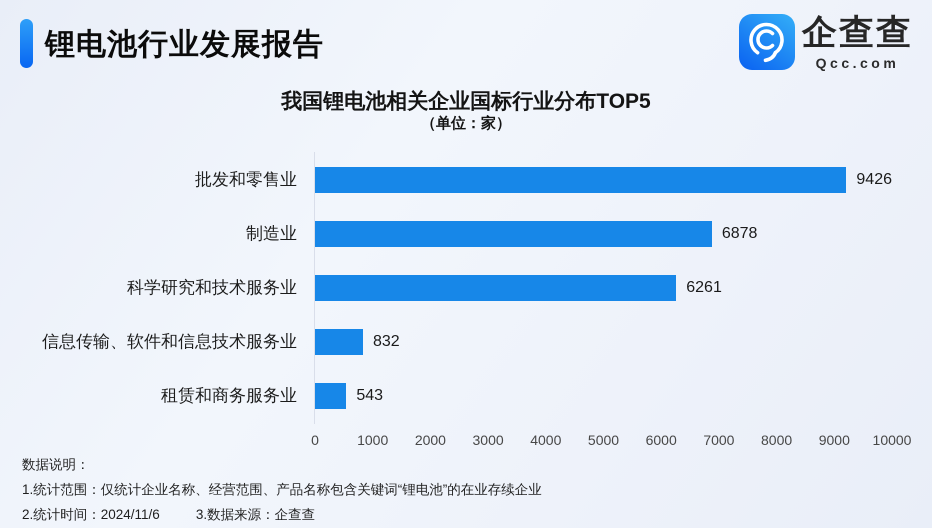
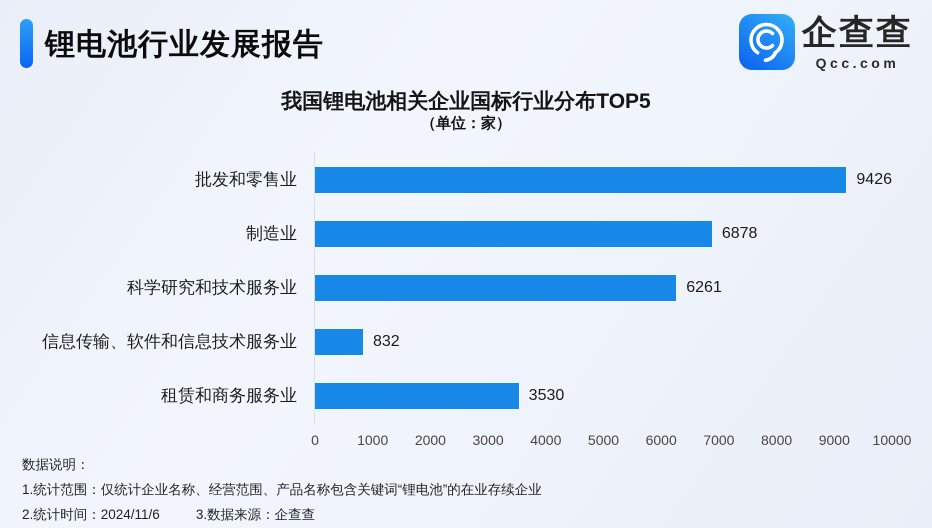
租赁和商务服务业: 543 -> 3530
